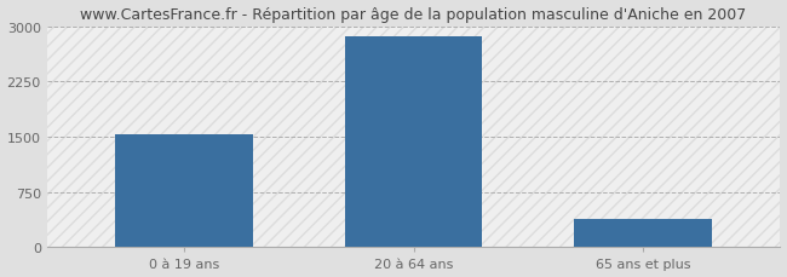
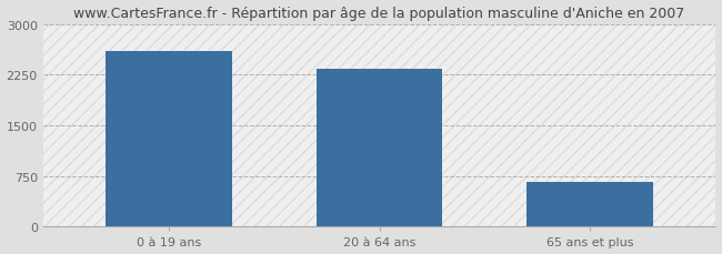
0 à 19 ans: 1520 -> 2600
20 à 64 ans: 2860 -> 2340
65 ans et plus: 390 -> 660
